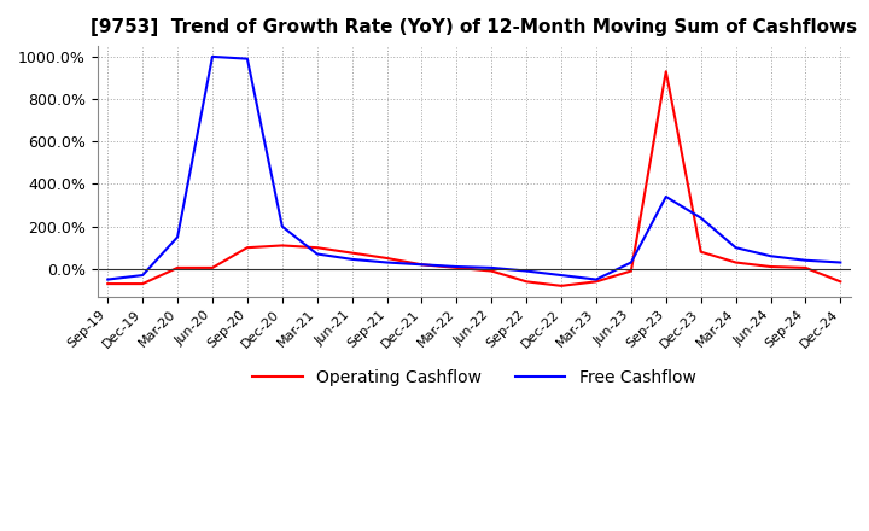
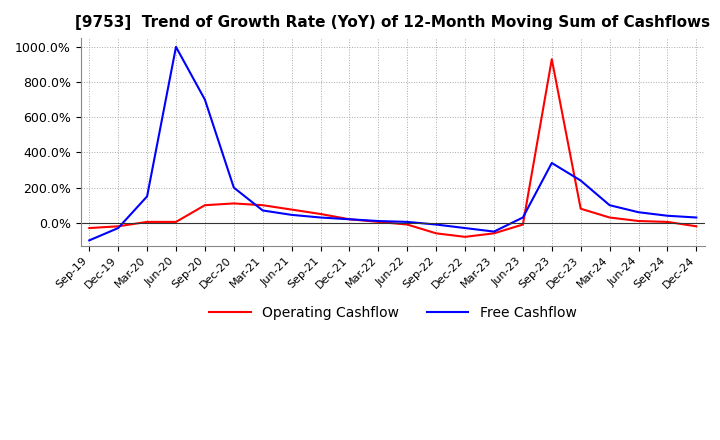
Operating Cashflow/Sep-19: -70% -> -30%
Free Cashflow/Sep-19: -50% -> -100%
Operating Cashflow/Dec-19: -70% -> -20%
Free Cashflow/Sep-20: 990% -> 700%
Operating Cashflow/Dec-24: -60% -> -20%
